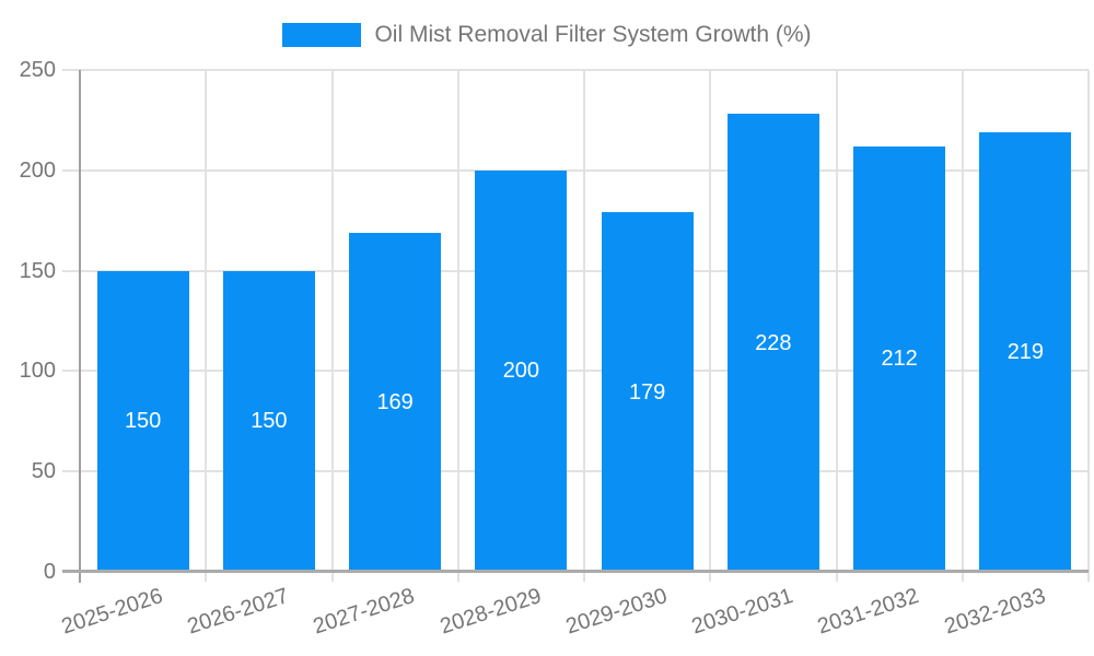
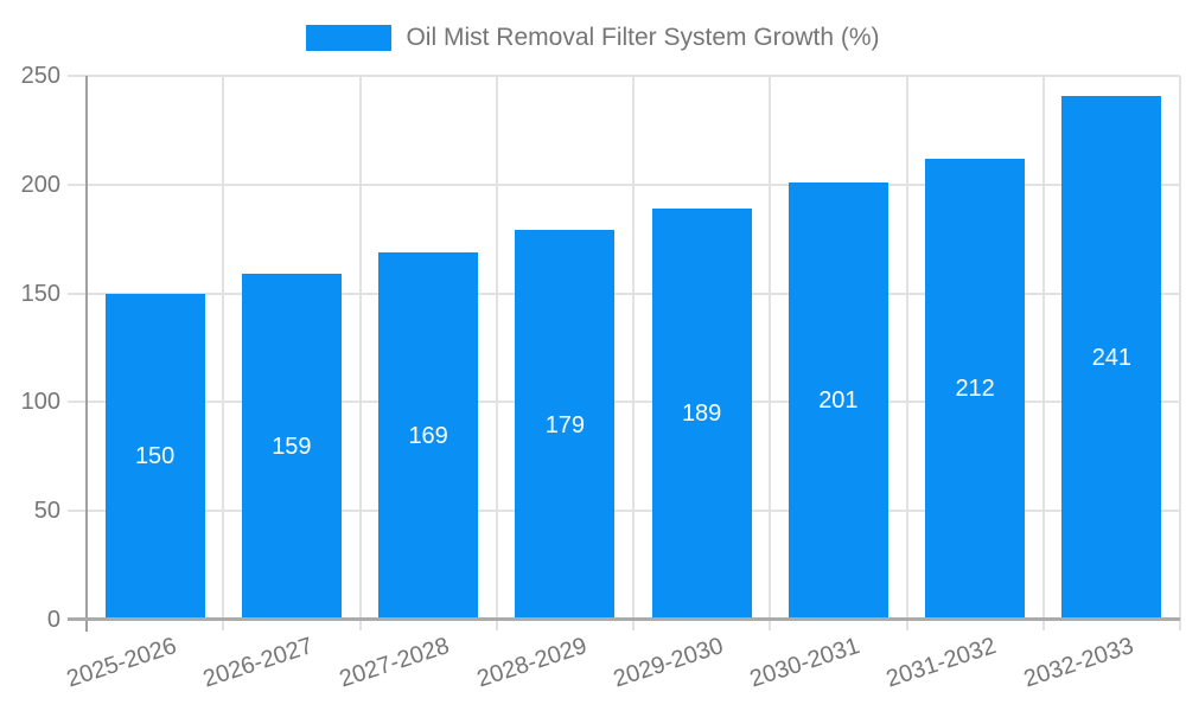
2026-2027: 150 -> 159
2028-2029: 200 -> 179
2029-2030: 179 -> 189
2030-2031: 228 -> 201
2032-2033: 219 -> 241
